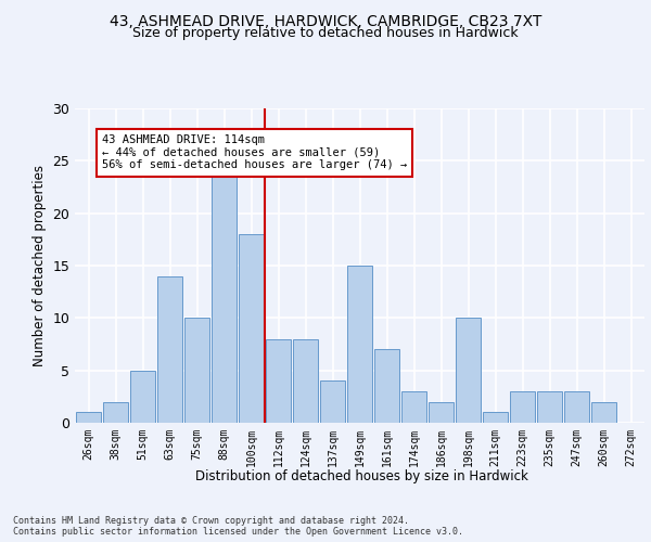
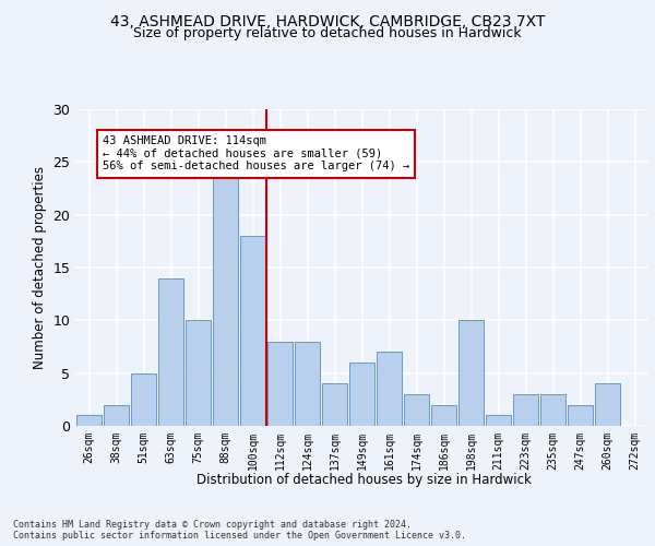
149sqm: 15 -> 6
247sqm: 3 -> 2
260sqm: 2 -> 4
